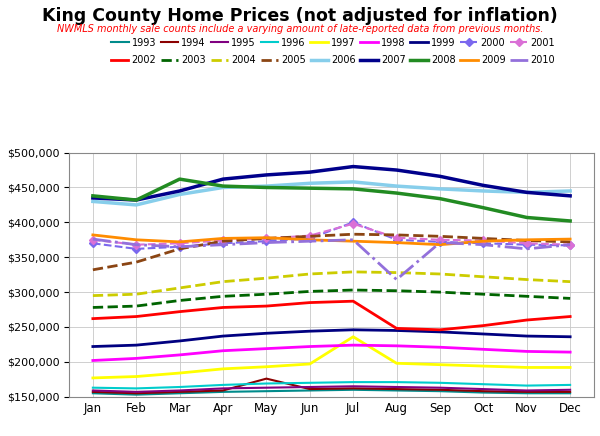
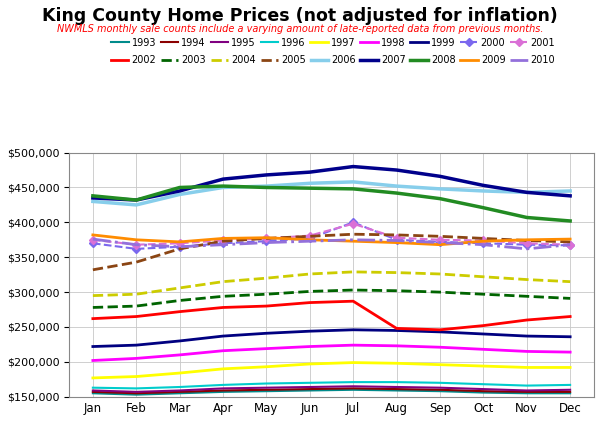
2008/Mar: $462,000 -> $450,000
1994/May: $176,000 -> $160,000
1997/Jul: $236,000 -> $199,000
2010/Aug: $318,000 -> $374,000
